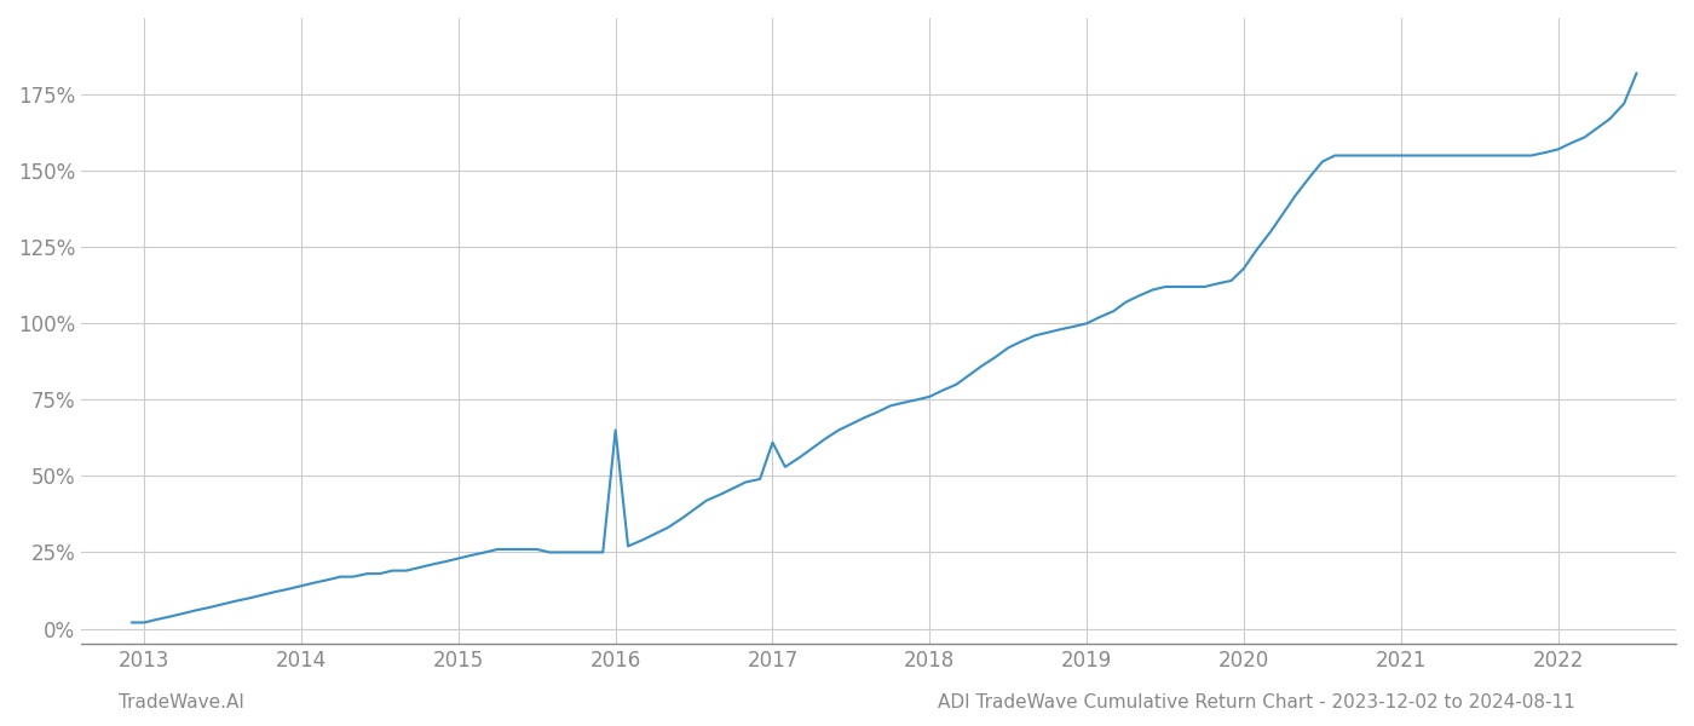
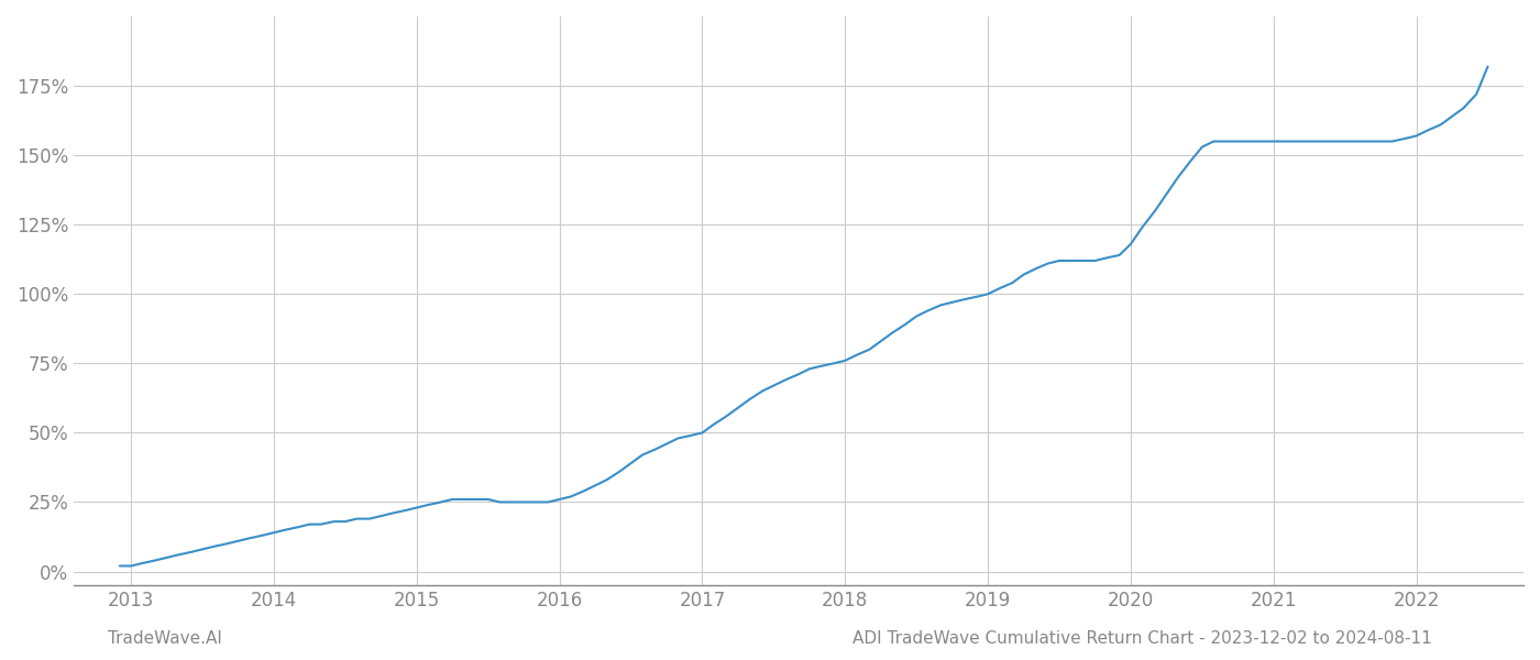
2016: 65% -> 26%
2017: 61% -> 50%
